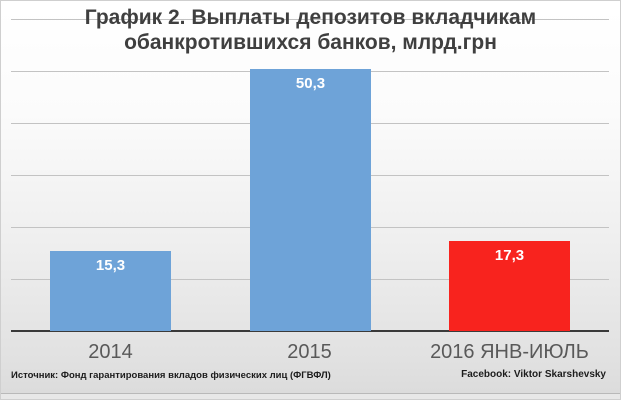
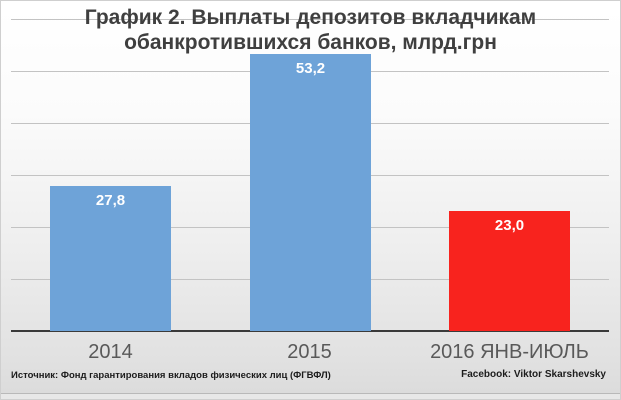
2014: 15,3 -> 27,8
2015: 50,3 -> 53,2
2016 ЯНВ-ИЮЛЬ: 17,3 -> 23,0
